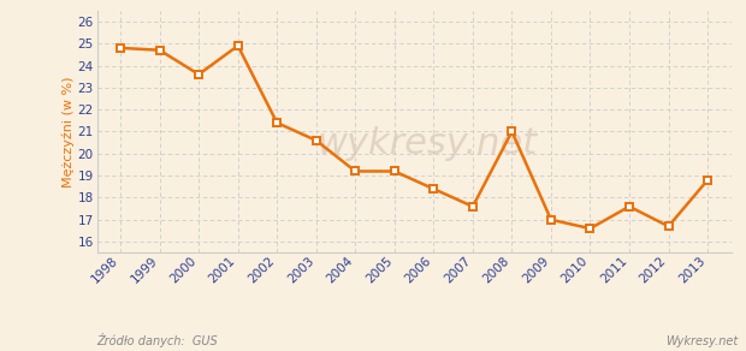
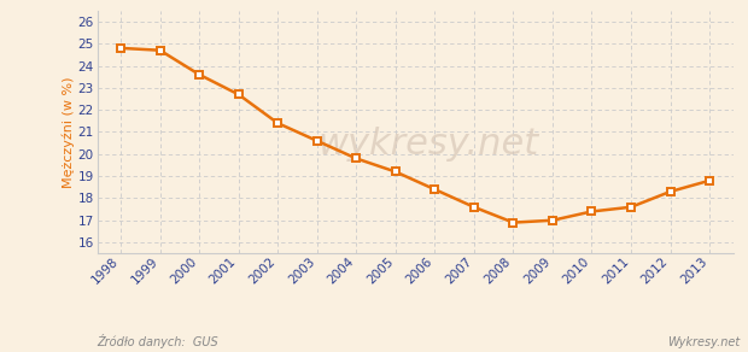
2001: 24.9 -> 22.7
2004: 19.2 -> 19.8
2008: 21.0 -> 16.9
2010: 16.6 -> 17.4
2012: 16.7 -> 18.3
